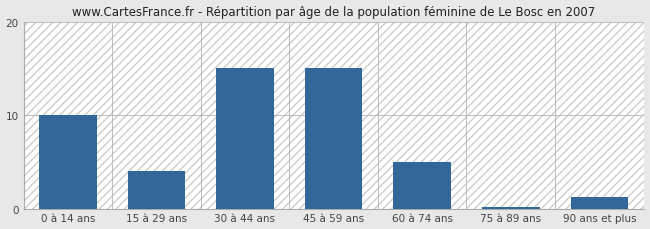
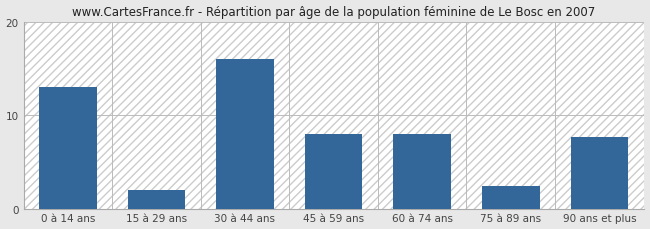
0 à 14 ans: 10.0 -> 13.0
15 à 29 ans: 4.0 -> 2.0
30 à 44 ans: 15.0 -> 16.0
45 à 59 ans: 15.0 -> 8.0
60 à 74 ans: 5.0 -> 8.0
75 à 89 ans: 0.2 -> 2.4
90 ans et plus: 1.2 -> 7.6
